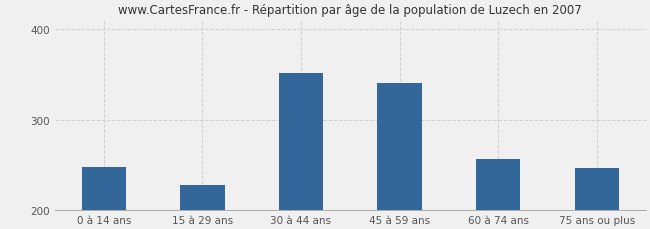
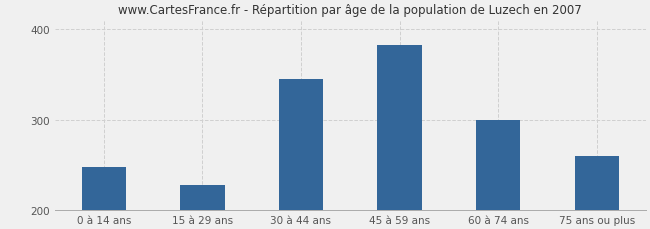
30 à 44 ans: 352 -> 345
45 à 59 ans: 340 -> 382
60 à 74 ans: 256 -> 300
75 ans ou plus: 246 -> 260
